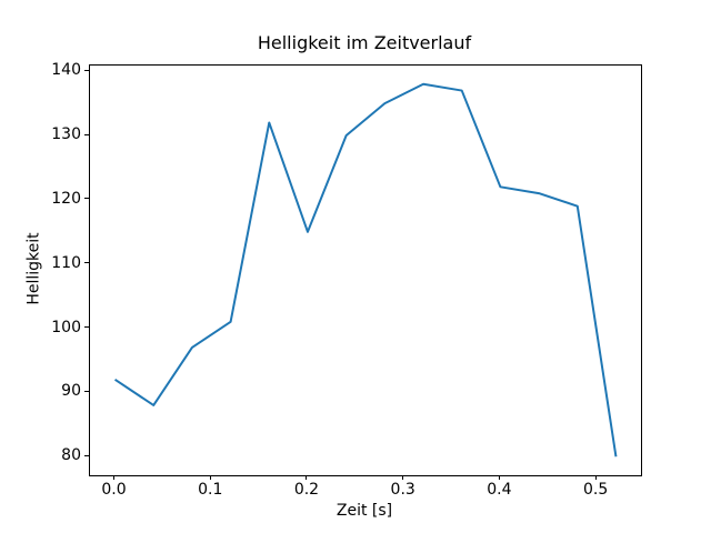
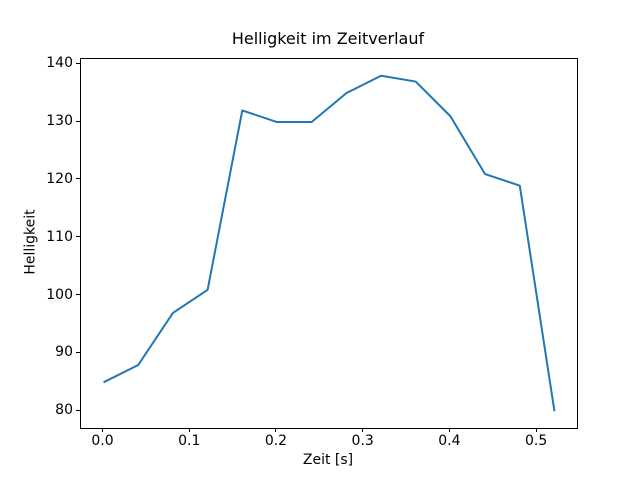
0.0: 92 -> 85
0.2: 115 -> 130
0.4: 122 -> 131
